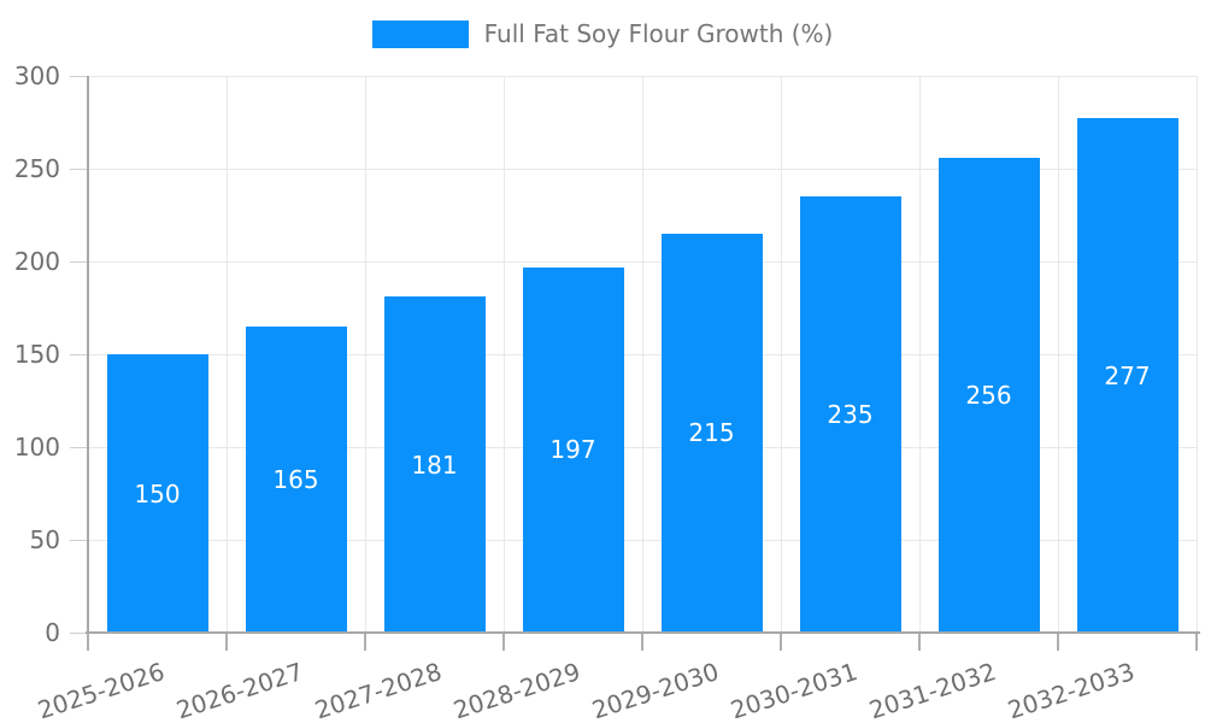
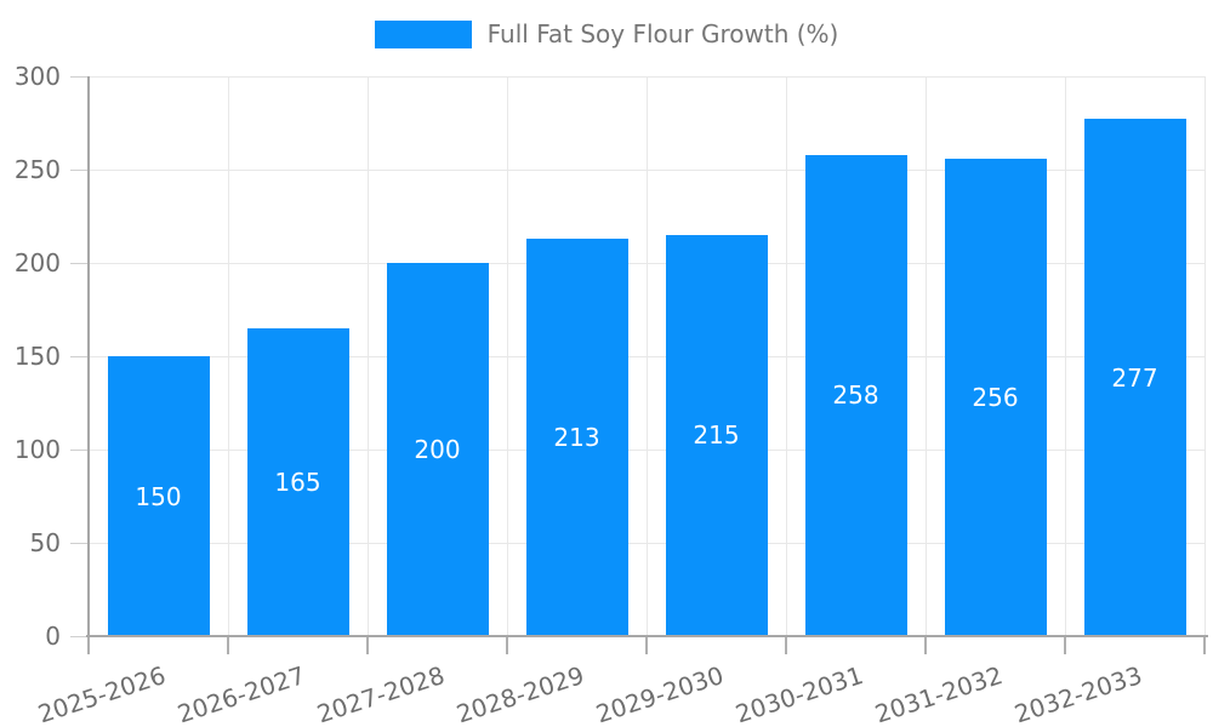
2027-2028: 181 -> 200
2028-2029: 197 -> 213
2030-2031: 235 -> 258
